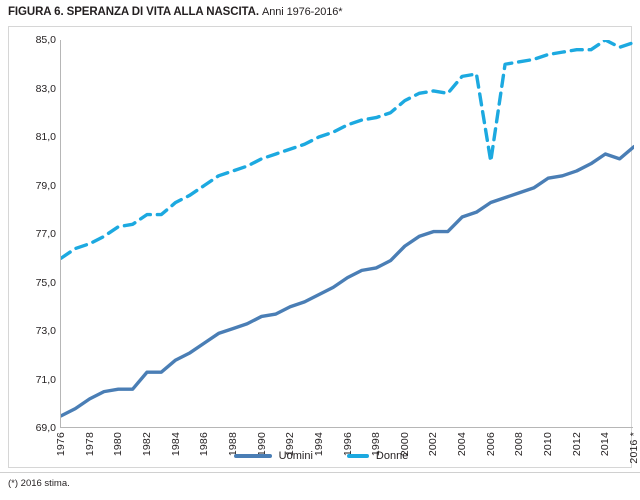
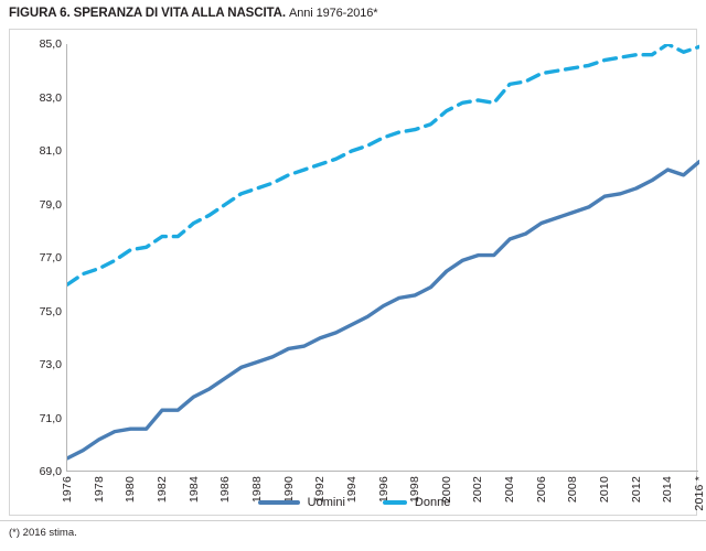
Donne/2006: 80,0 -> 83,9
